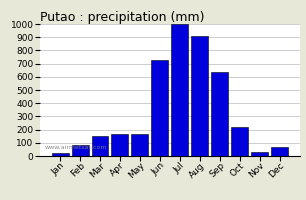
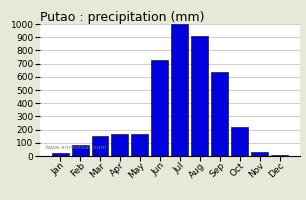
Dec: 70 -> 10
